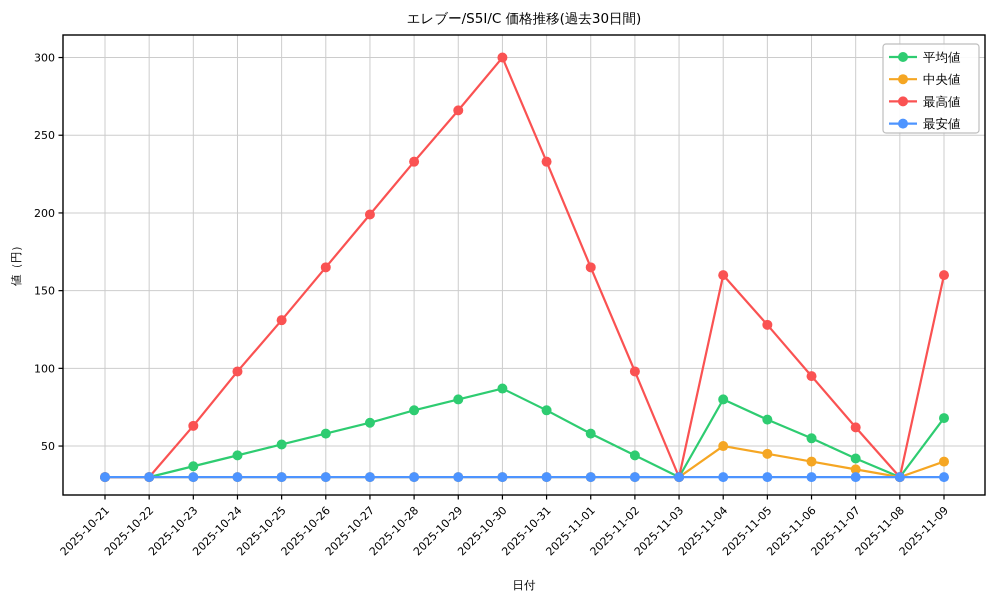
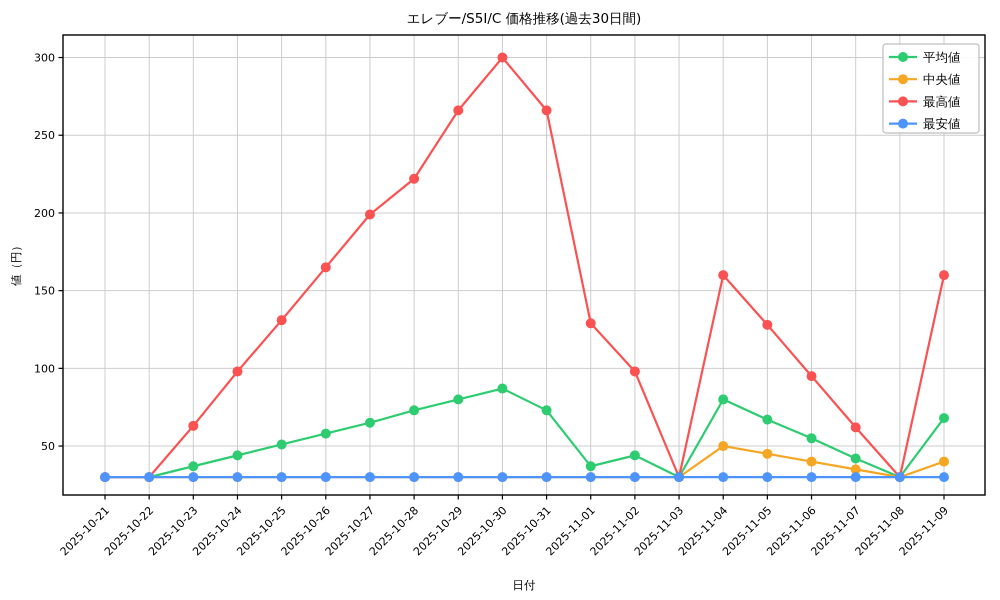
最高値/2025-10-28: 233 -> 222
最高値/2025-10-31: 233 -> 266
平均値/2025-11-01: 58 -> 37
最高値/2025-11-01: 165 -> 129
